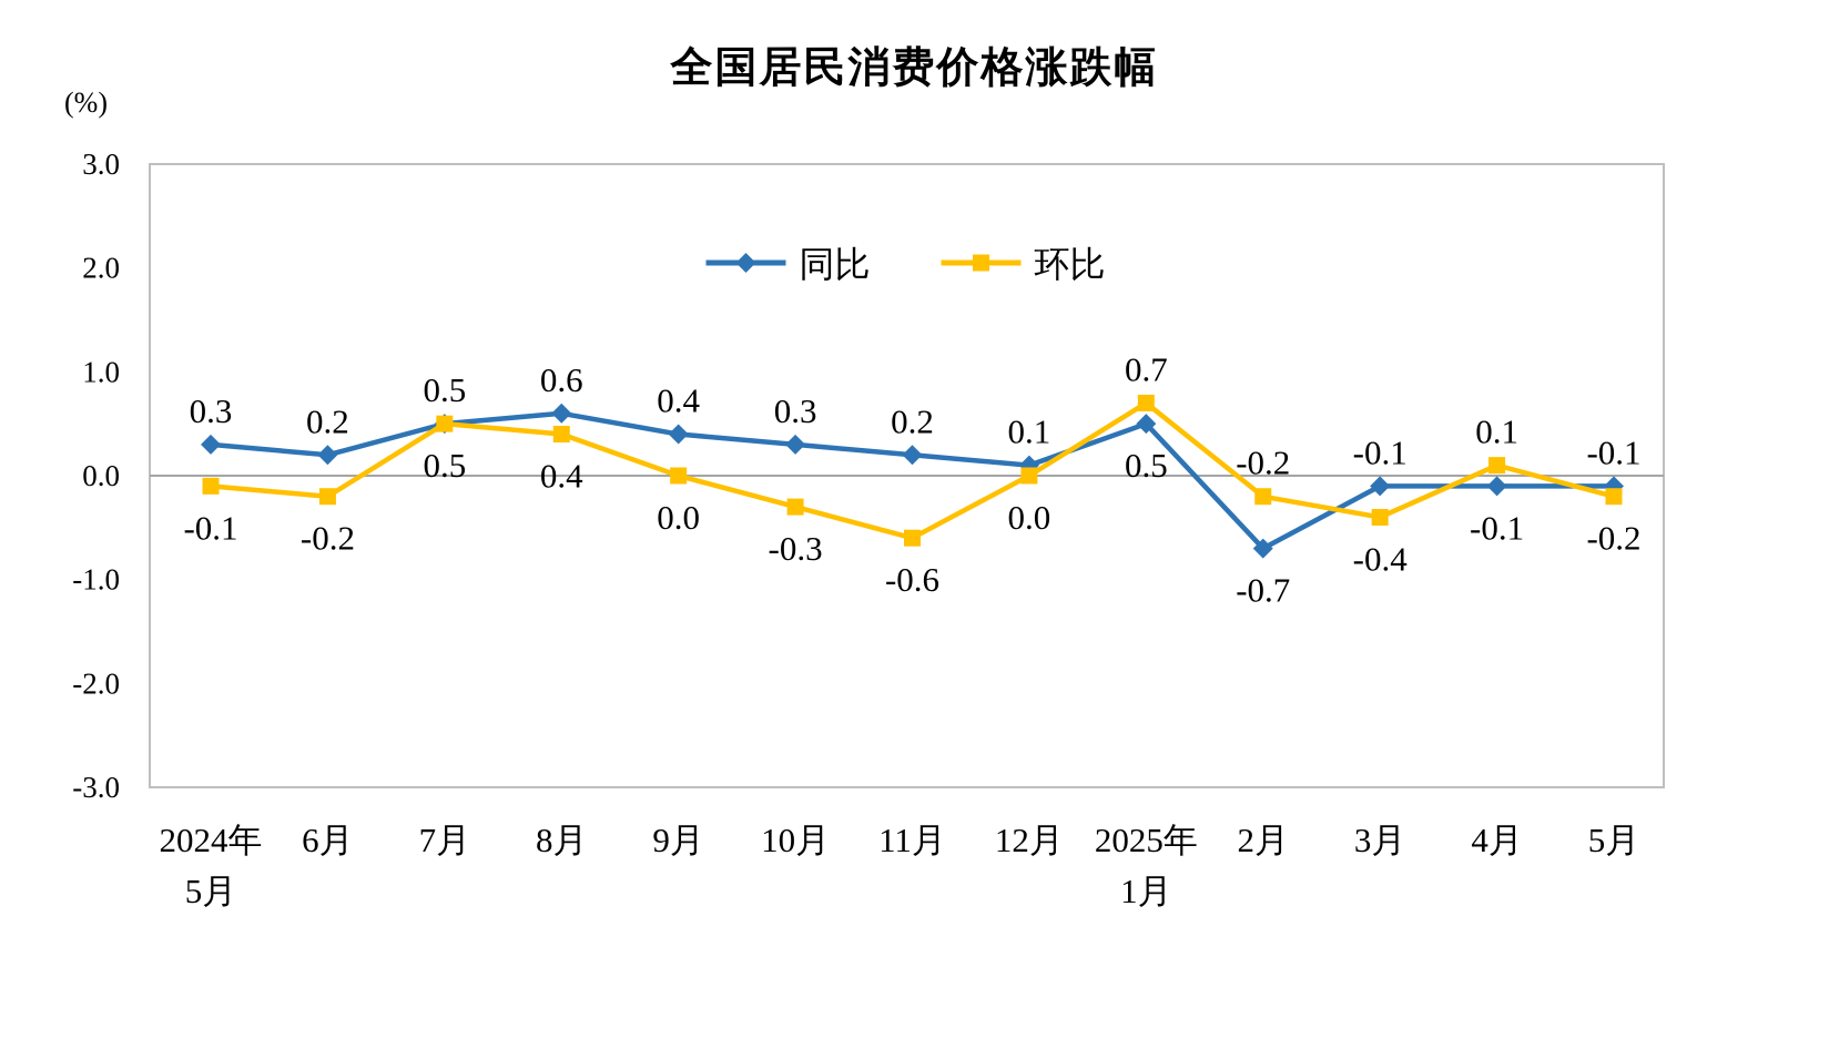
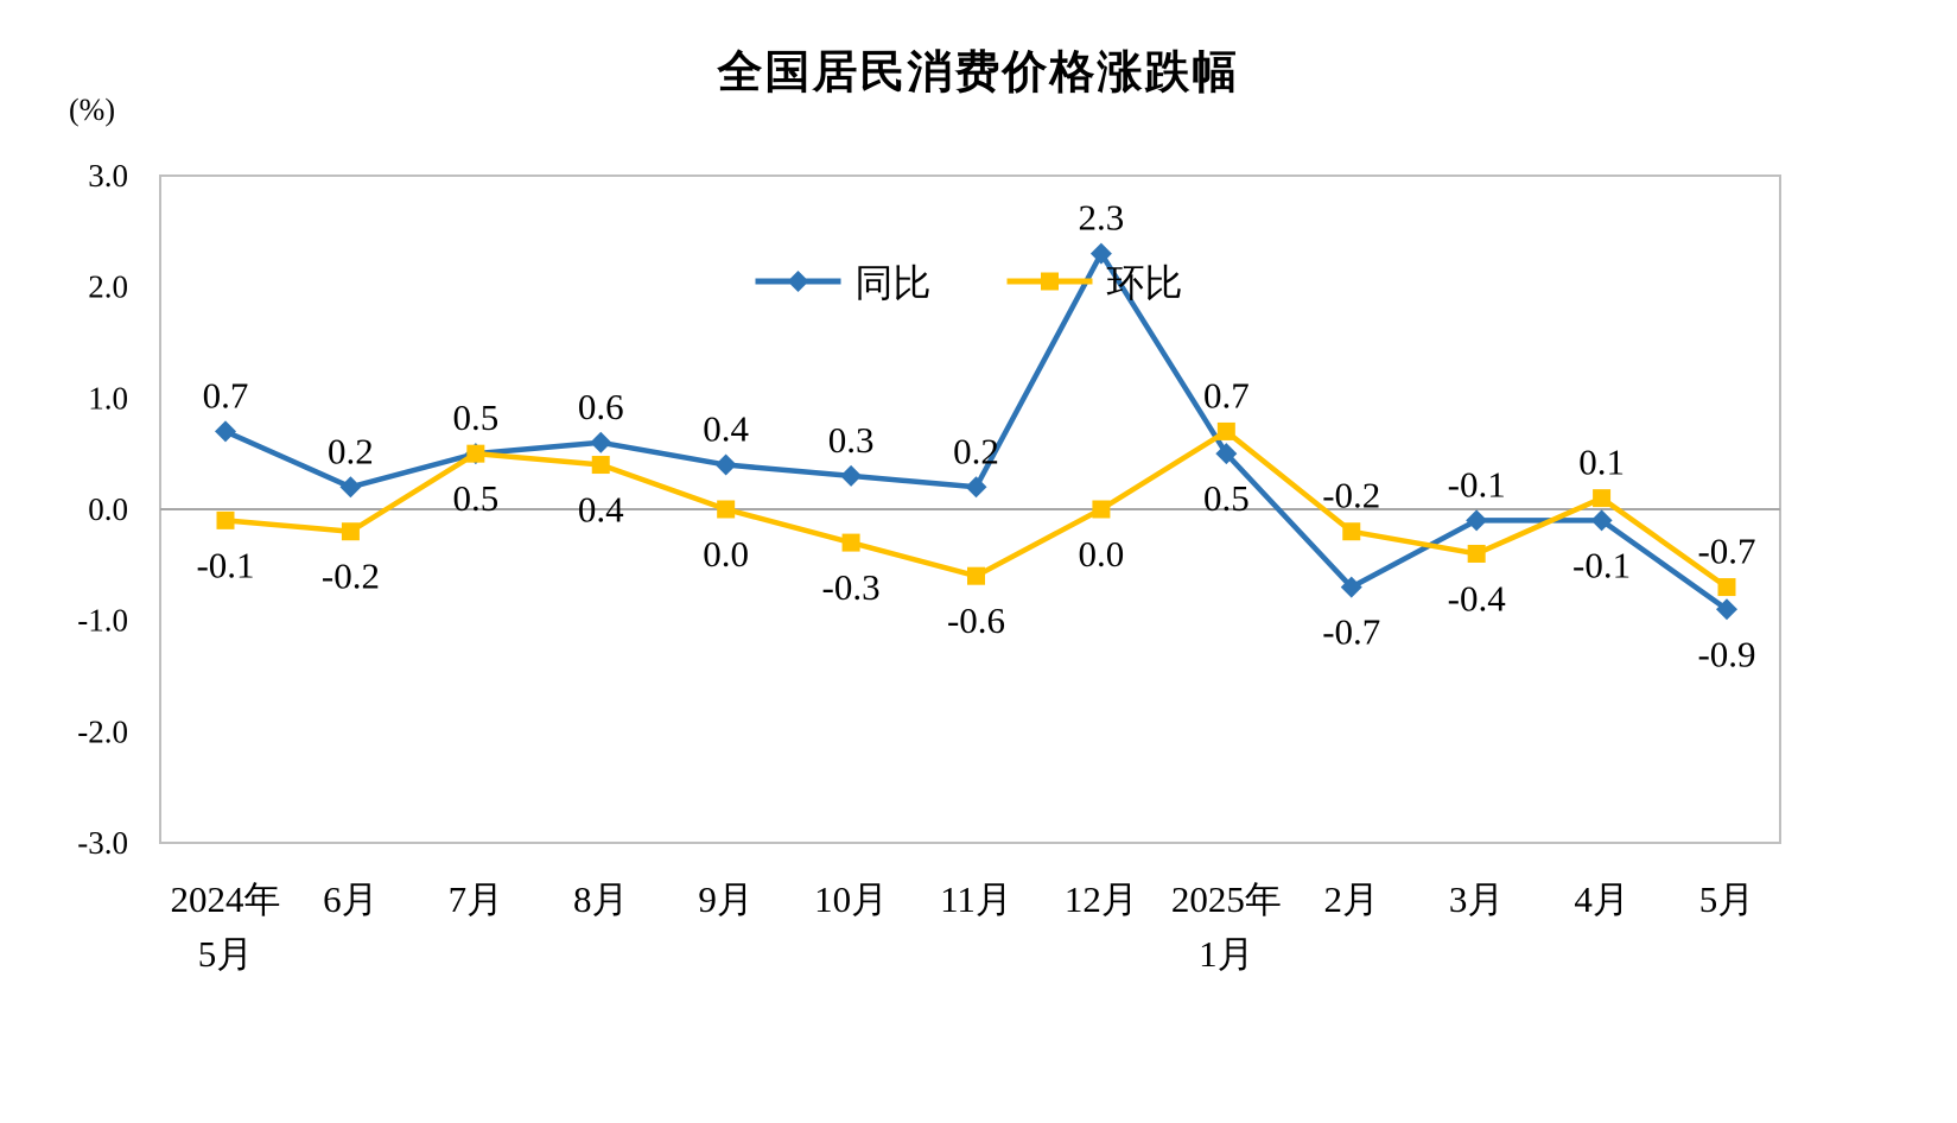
同比/2024年5月: 0.3 -> 0.7
同比/12月: 0.1 -> 2.3
同比/5月: -0.1 -> -0.9
环比/5月: -0.2 -> -0.7
